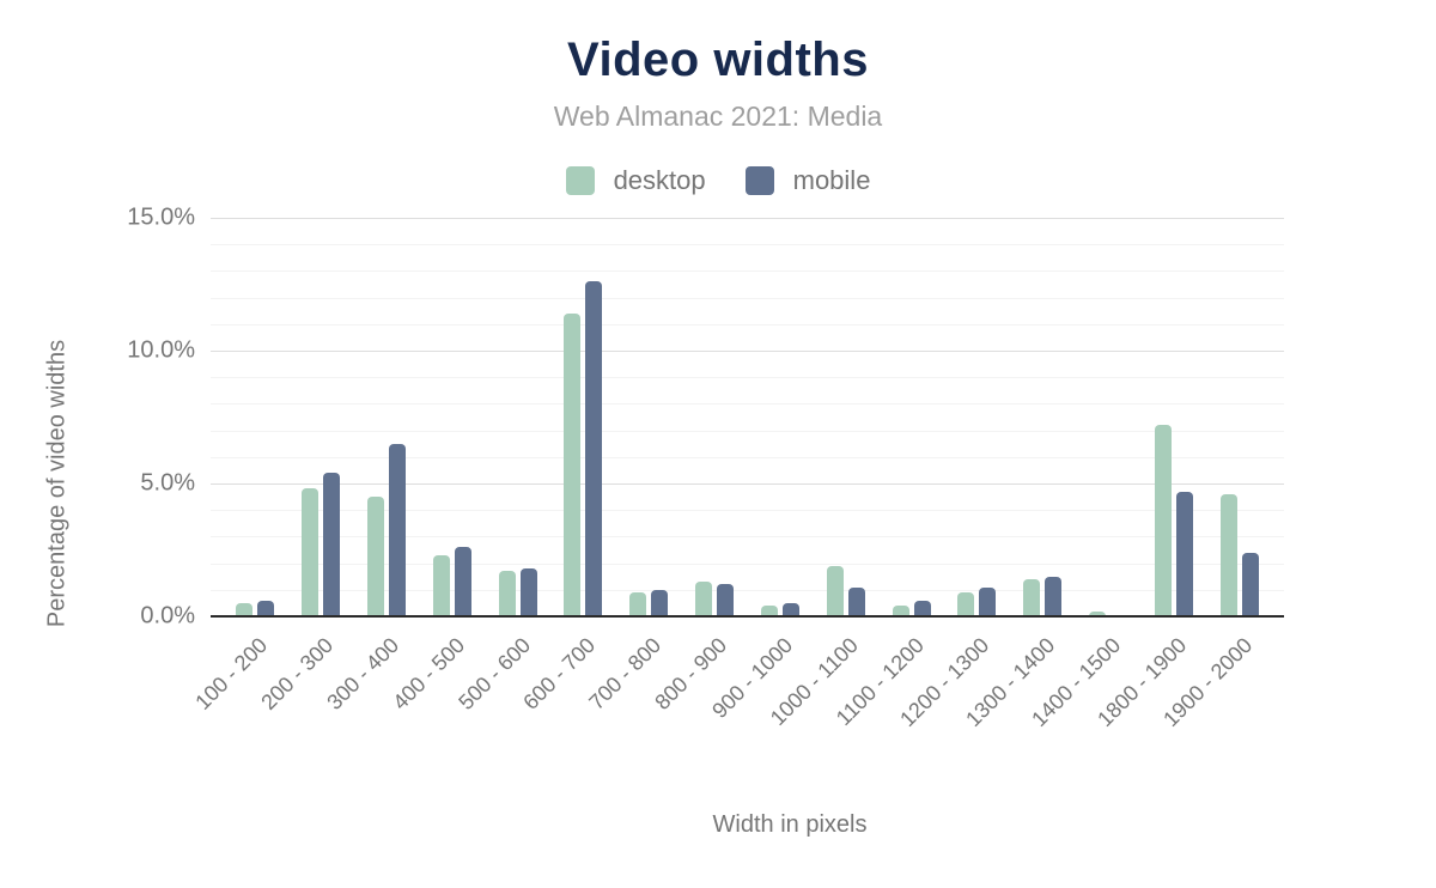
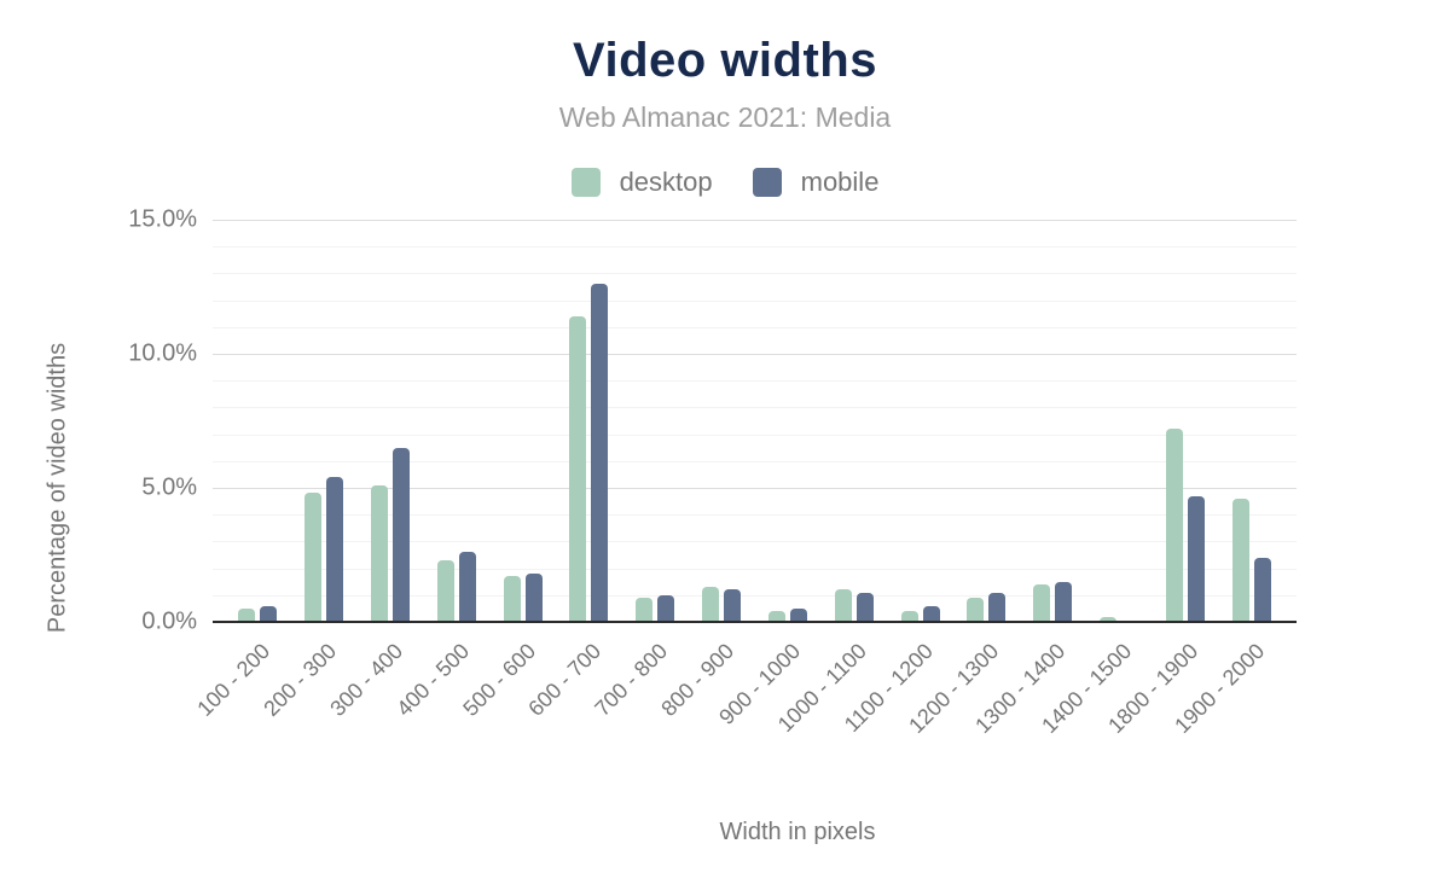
desktop/300 - 400: 4.5% -> 5.1%
desktop/1000 - 1100: 1.9% -> 1.2%
